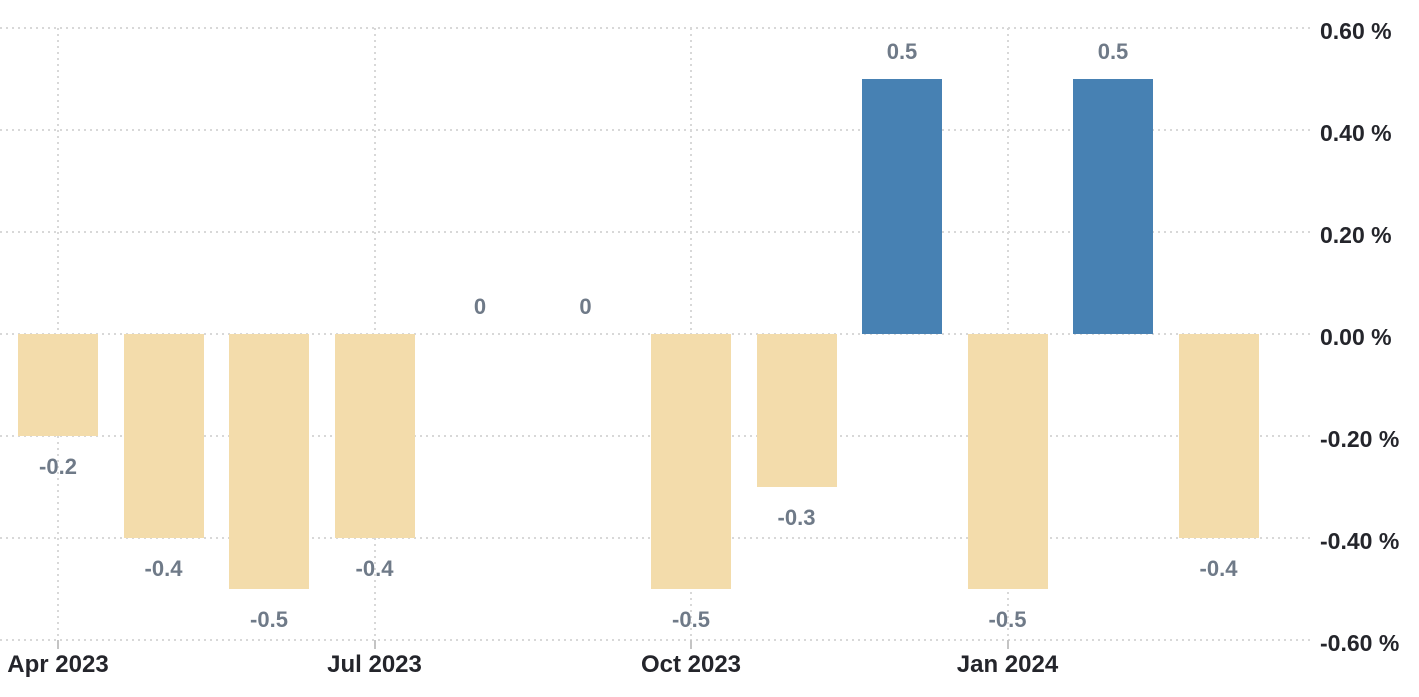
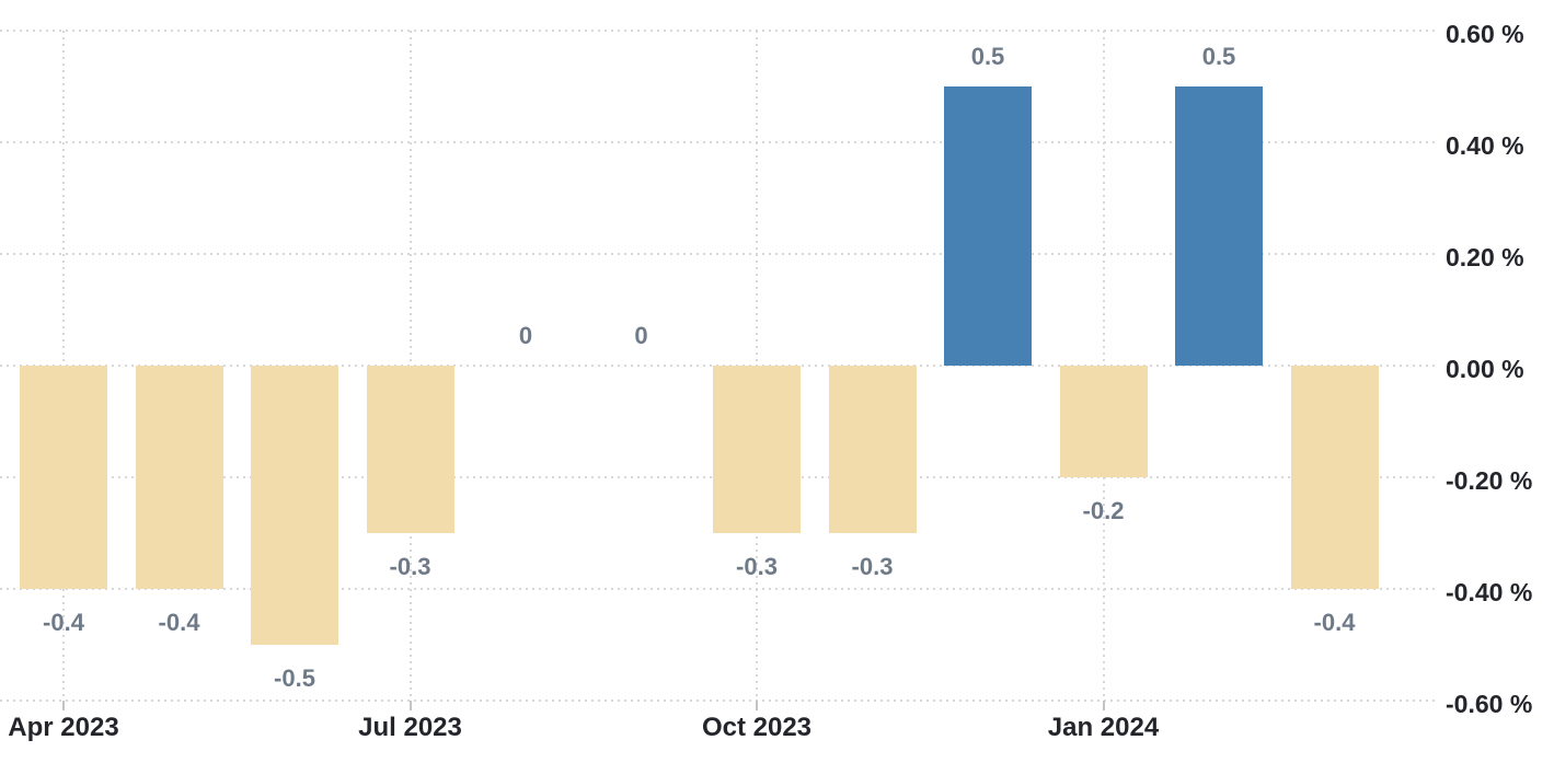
Apr 2023: -0.2 -> -0.4
Jul 2023: -0.4 -> -0.3
Oct 2023: -0.5 -> -0.3
Jan 2024: -0.5 -> -0.2
